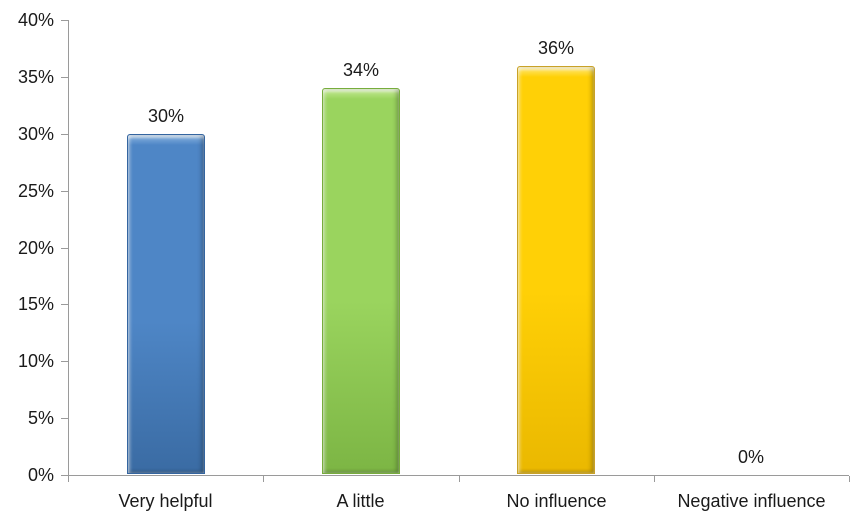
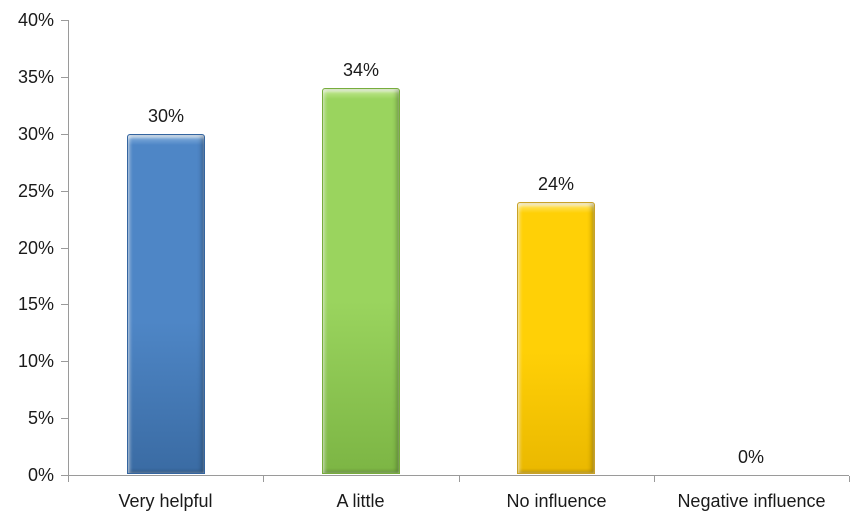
No influence: 36% -> 24%
